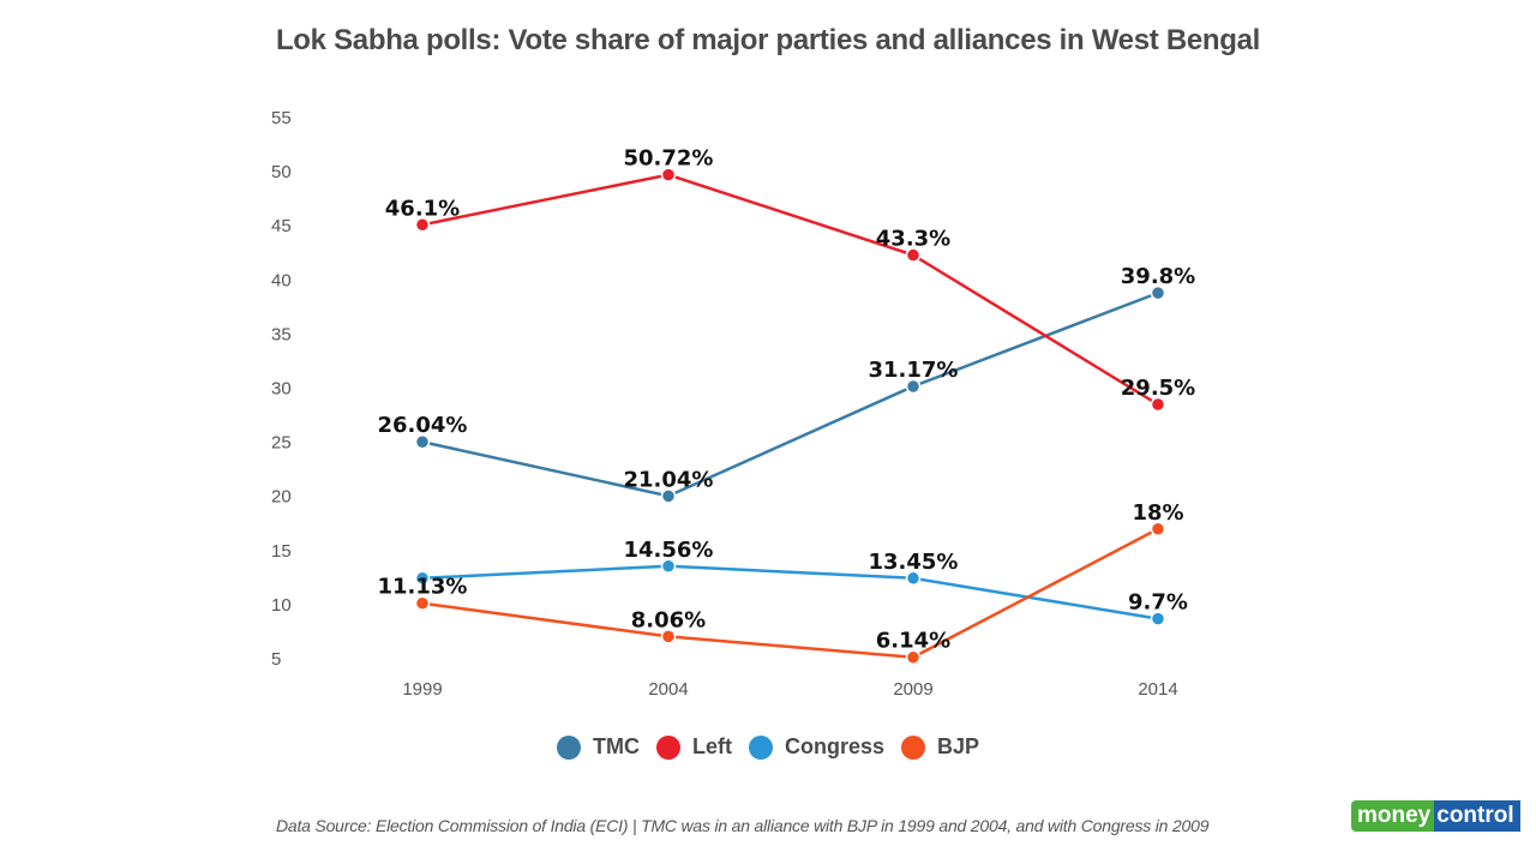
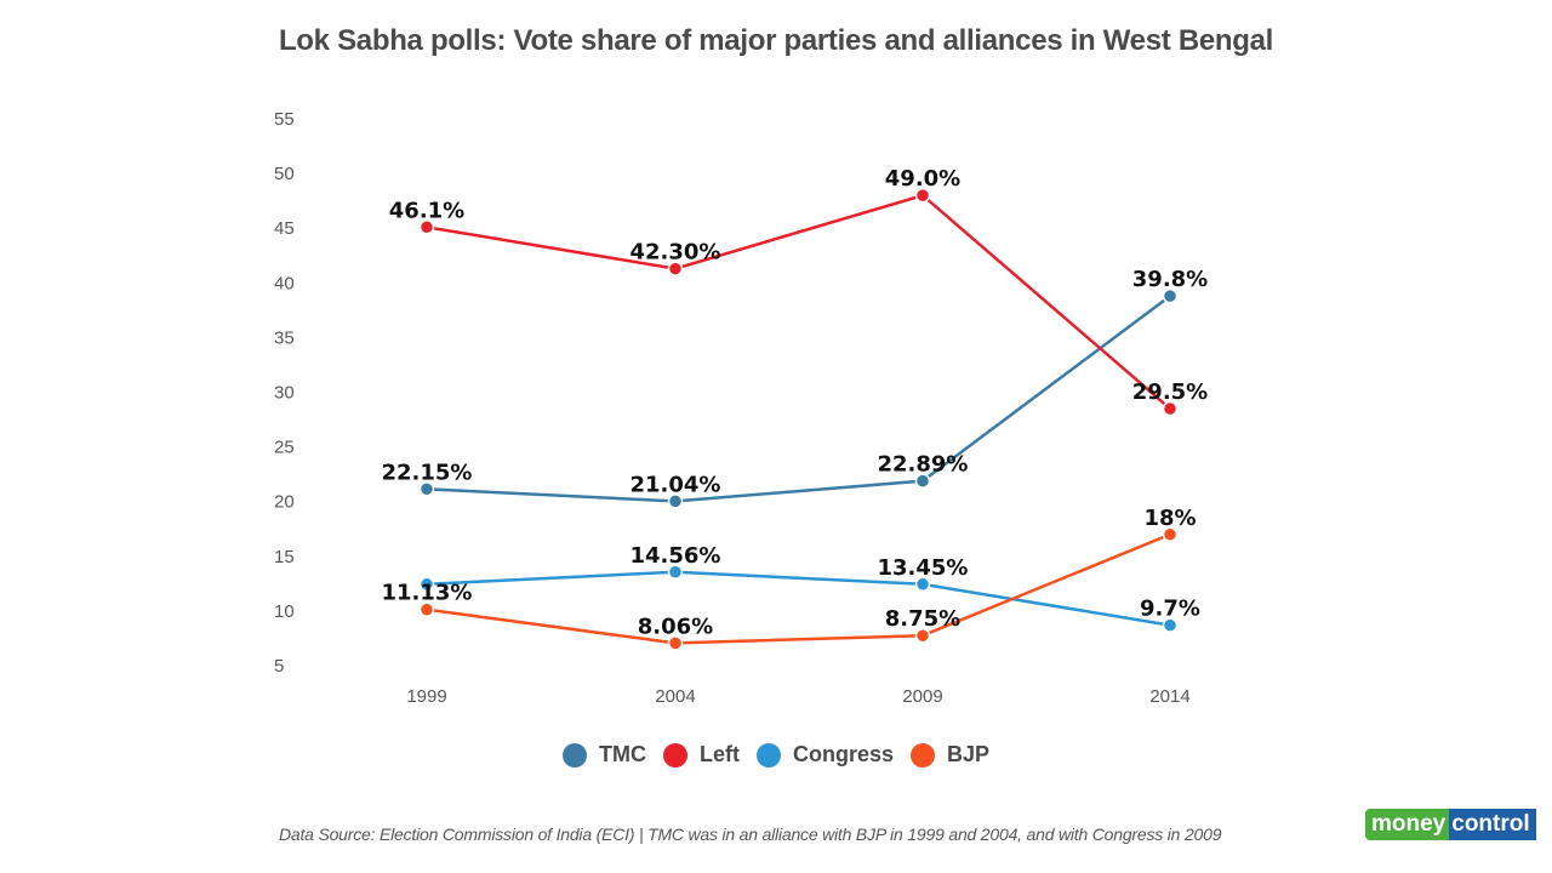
TMC/1999: 26.04% -> 22.15%
Left/2004: 50.72% -> 42.30%
TMC/2009: 31.17% -> 22.89%
Left/2009: 43.3% -> 49.0%
BJP/2009: 6.14% -> 8.75%
